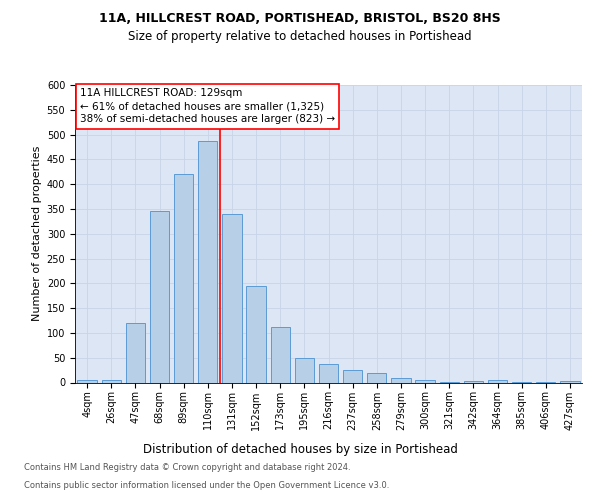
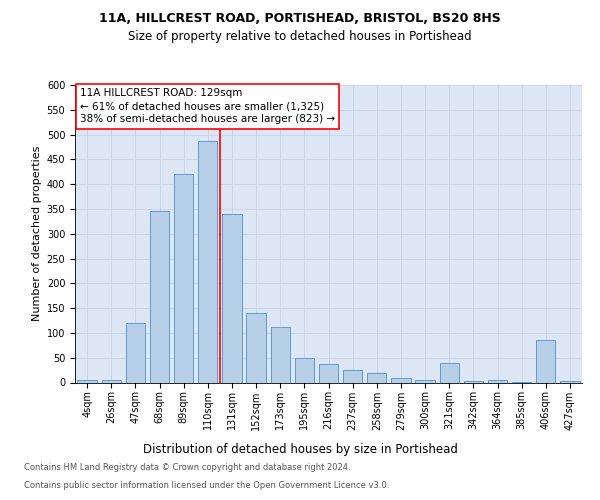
152sqm: 195 -> 140
321sqm: 1 -> 40
406sqm: 2 -> 85
